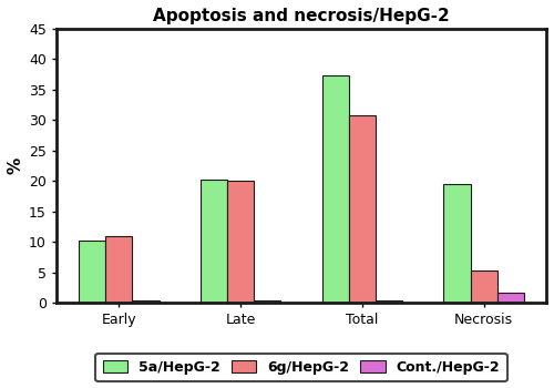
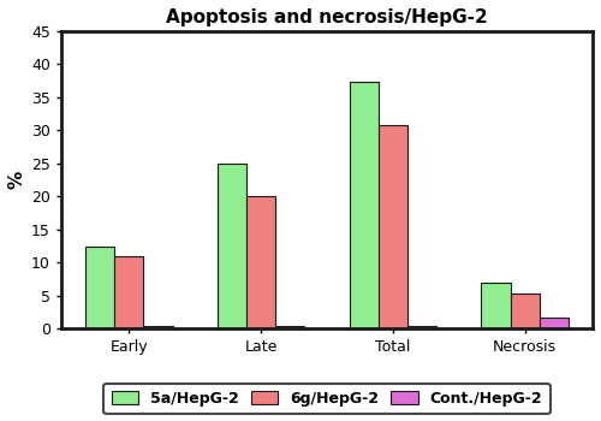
5a/HepG-2/Early: 10.2 -> 12.3
5a/HepG-2/Late: 20.2 -> 25.0
5a/HepG-2/Necrosis: 19.4 -> 7.0
